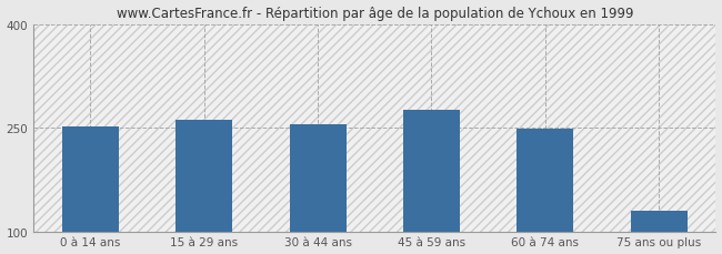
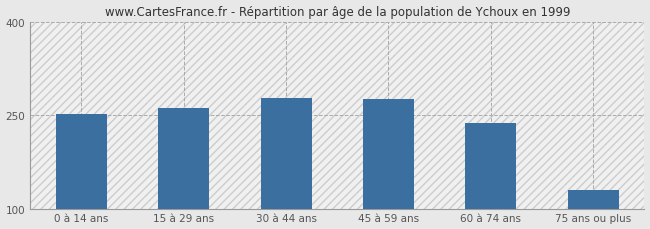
30 à 44 ans: 255 -> 278
60 à 74 ans: 248 -> 238
